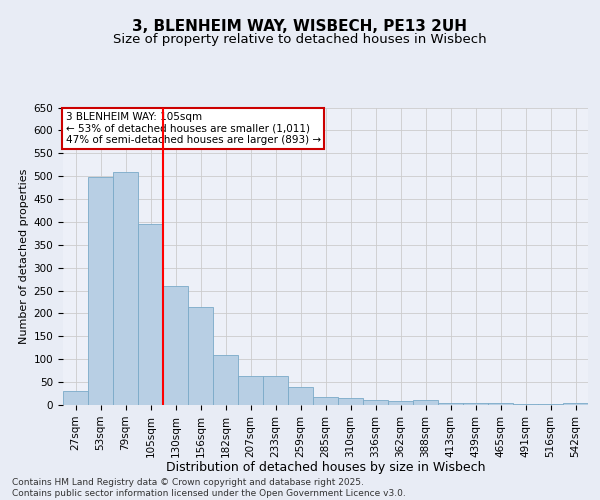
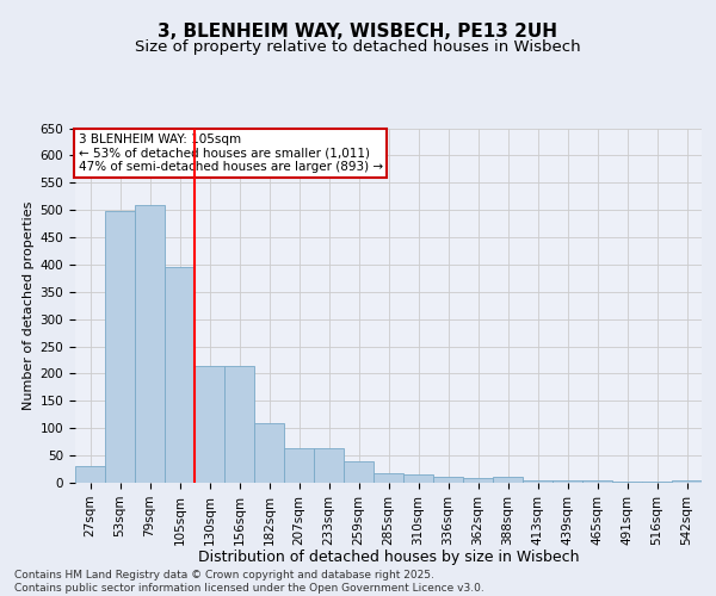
130sqm: 260 -> 215
